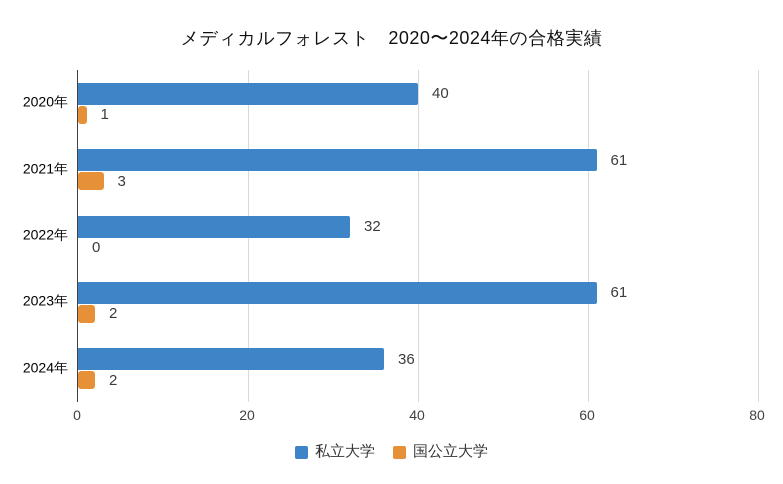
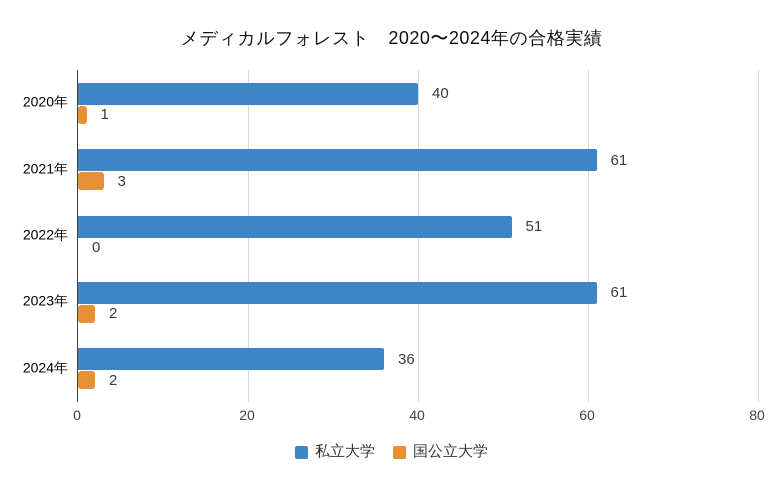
私立大学/2022年: 32 -> 51
